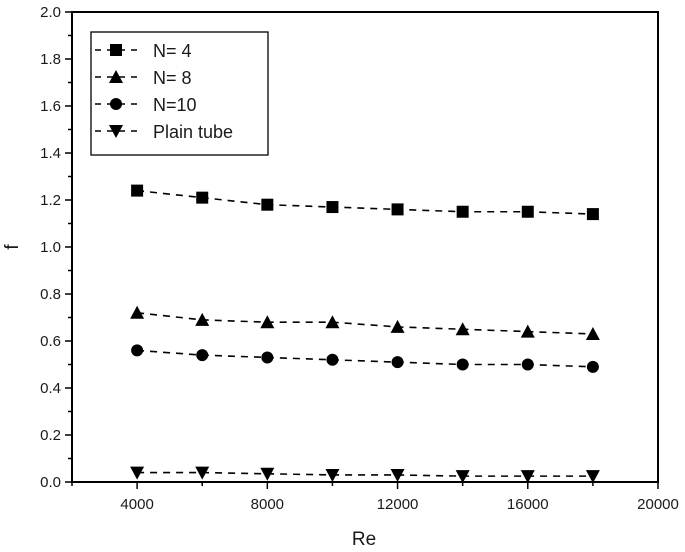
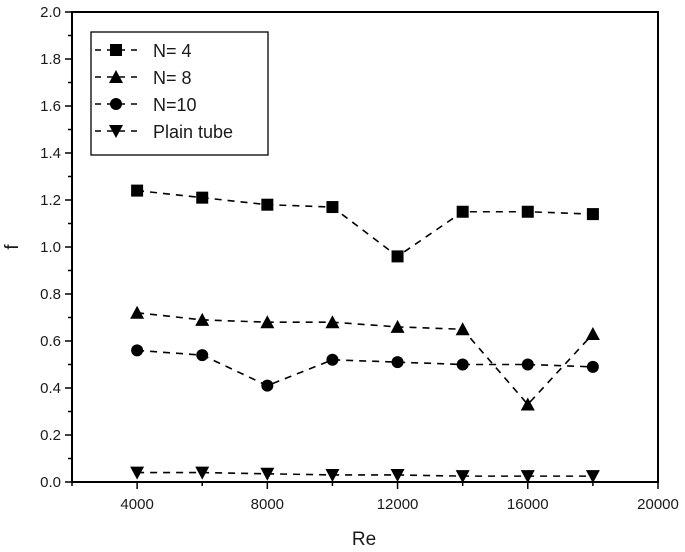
N=10/8000: 0.53 -> 0.41
N= 4/12000: 1.16 -> 0.96
N= 8/16000: 0.64 -> 0.33
